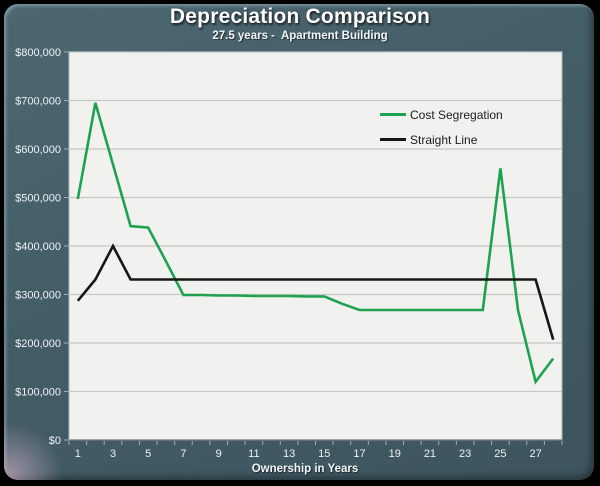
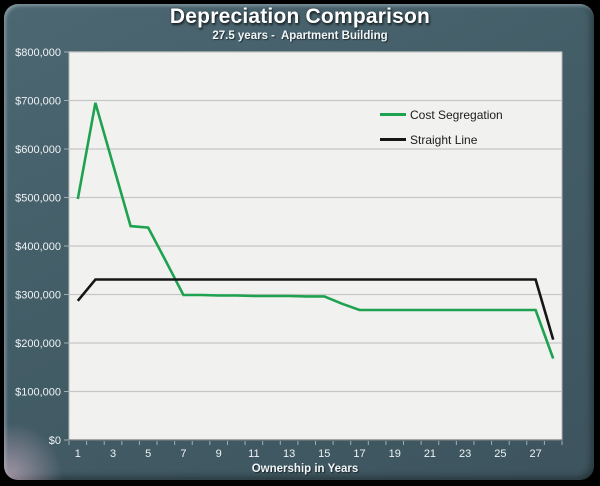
Straight Line/3: $400000 -> $330000
Cost Segregation/25: $560000 -> $270000
Cost Segregation/27: $120000 -> $270000
